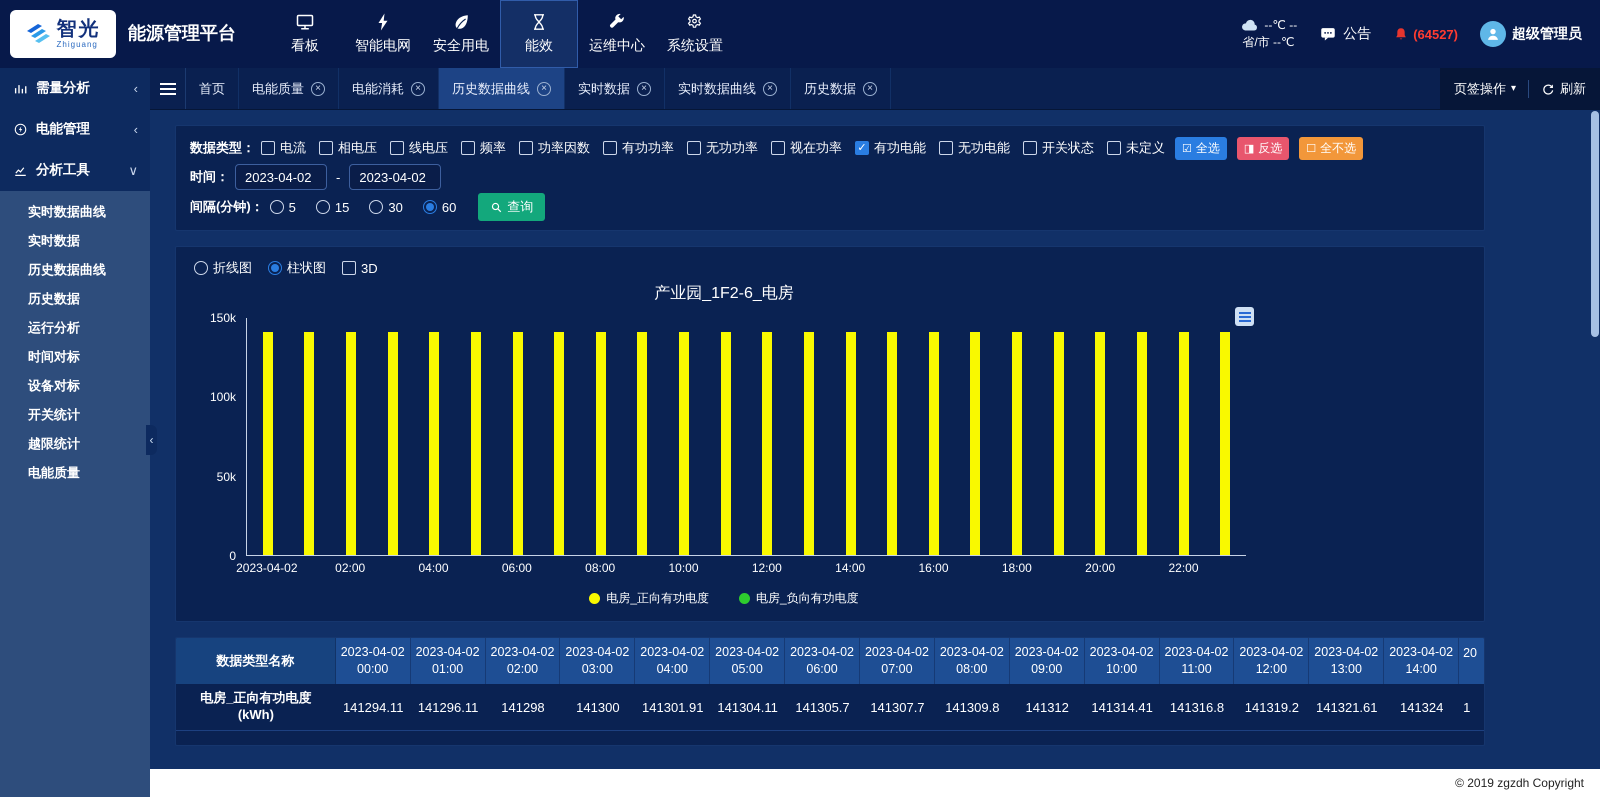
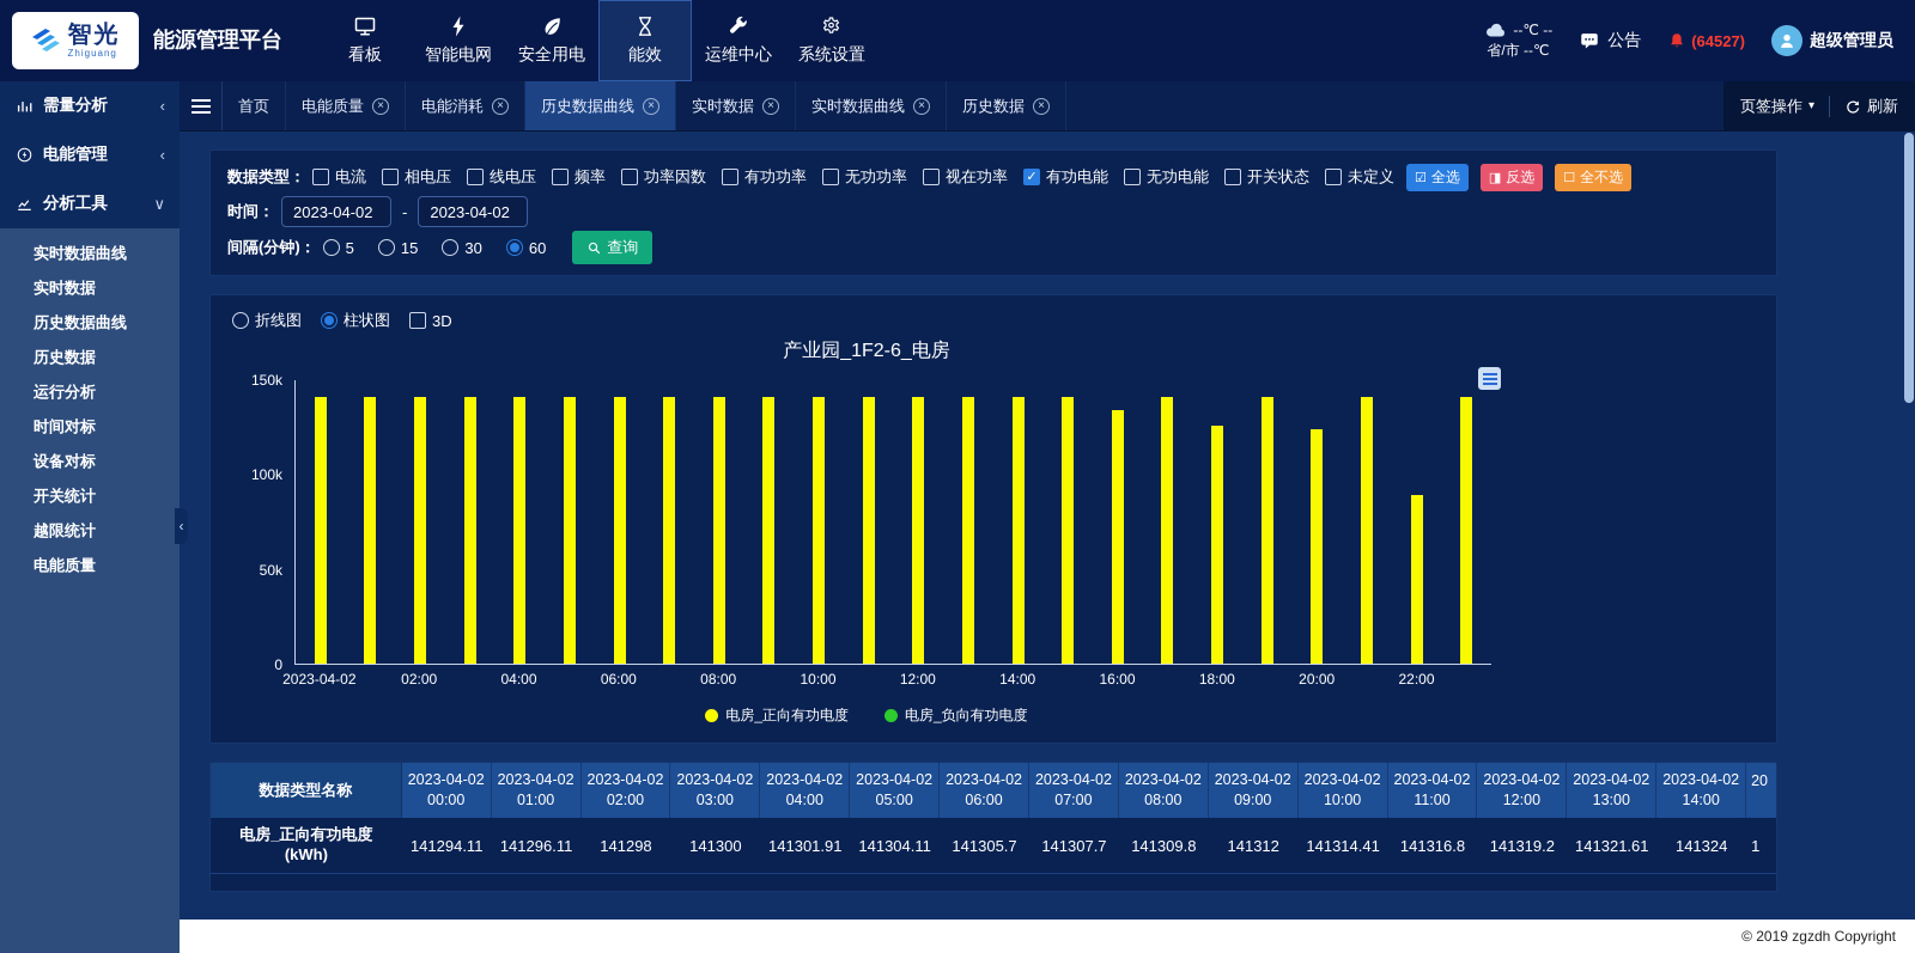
电房_正向有功电度/16:00: 141k -> 134k
电房_正向有功电度/18:00: 141k -> 126k
电房_正向有功电度/20:00: 141k -> 124k
电房_正向有功电度/22:00: 141k -> 89k
